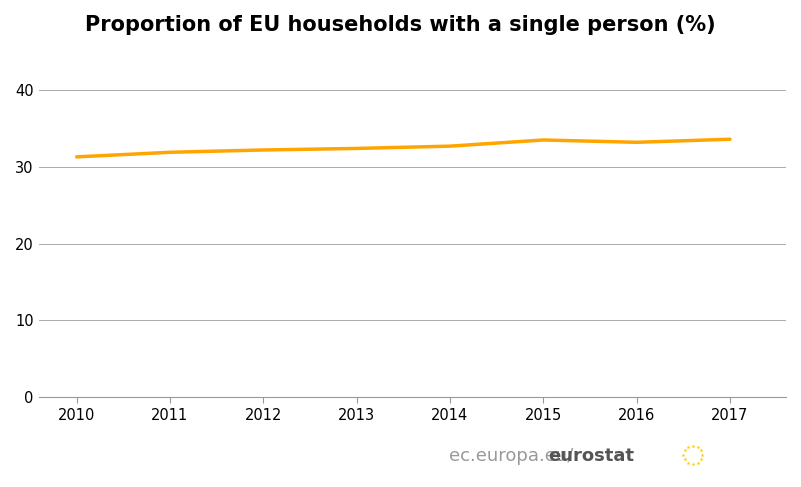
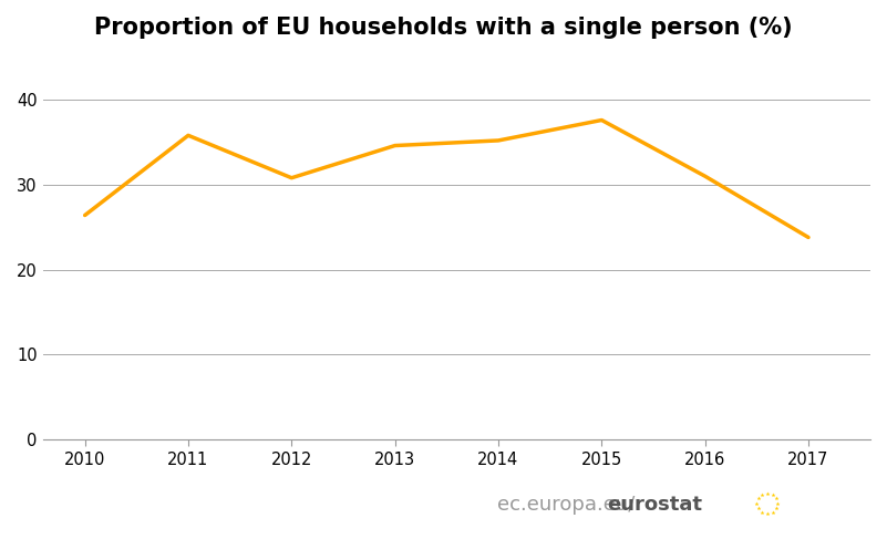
2010: 31.3 -> 26.4
2011: 31.9 -> 35.8
2012: 32.2 -> 30.8
2013: 32.4 -> 34.6
2014: 32.7 -> 35.2
2015: 33.5 -> 37.6
2016: 33.2 -> 31.0
2017: 33.6 -> 23.8
